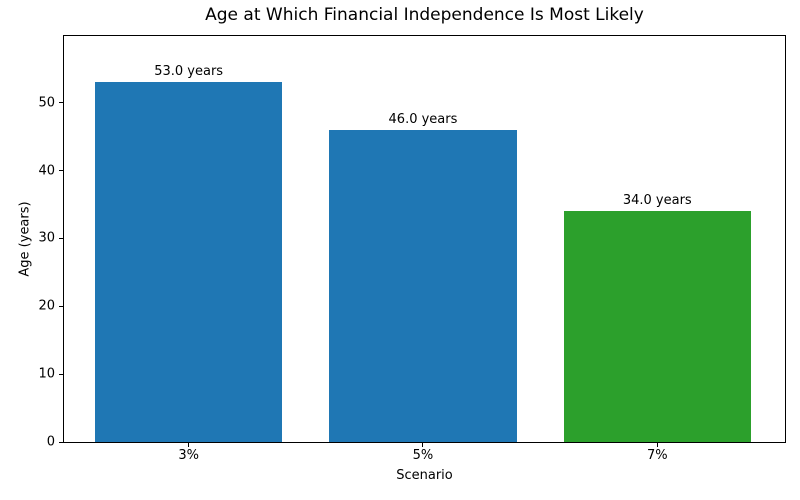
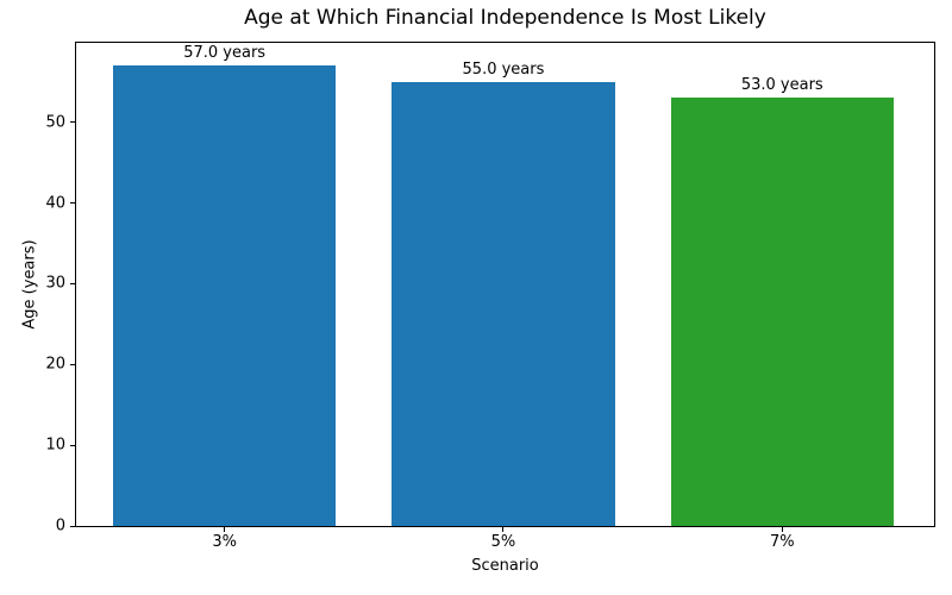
3%: 53.0 -> 57.0
5%: 46.0 -> 55.0
7%: 34.0 -> 53.0
